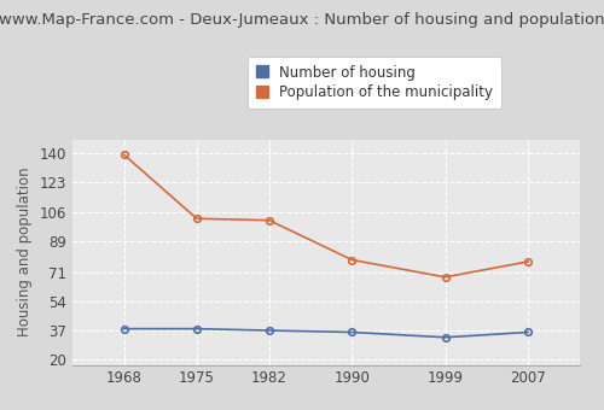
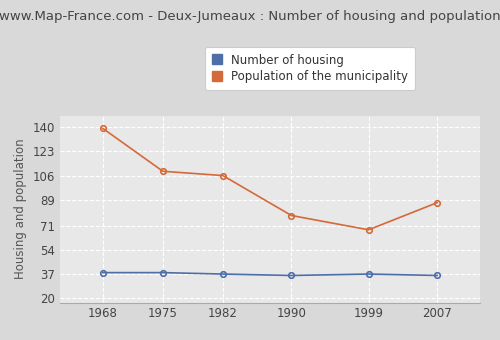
Population of the municipality/1975: 102 -> 109
Population of the municipality/1982: 101 -> 106
Number of housing/1999: 33 -> 37
Population of the municipality/2007: 77 -> 87
